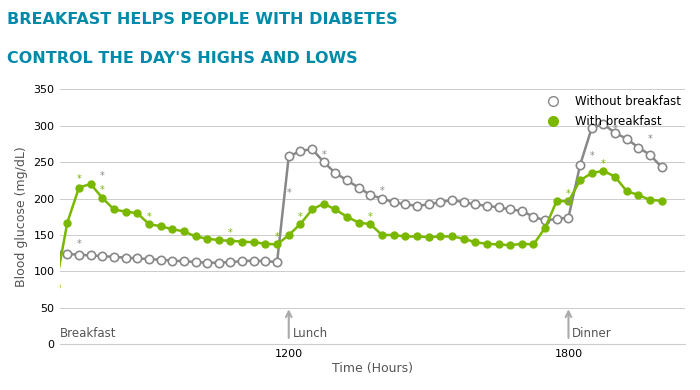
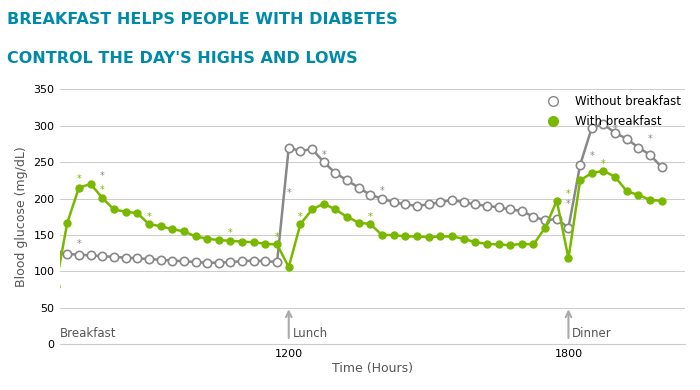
Without breakfast/1200: 258 -> 270
With breakfast/1200: 150 -> 106
Without breakfast/1800: 174 -> 160
With breakfast/1800: 196 -> 118
